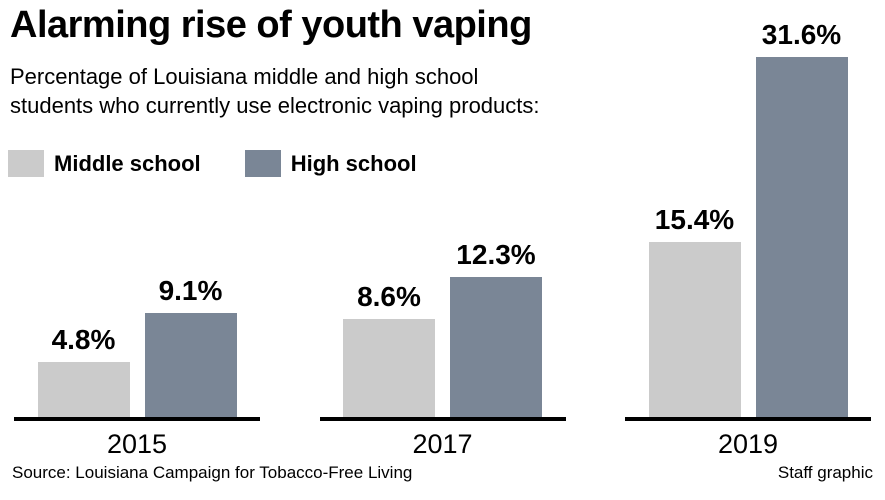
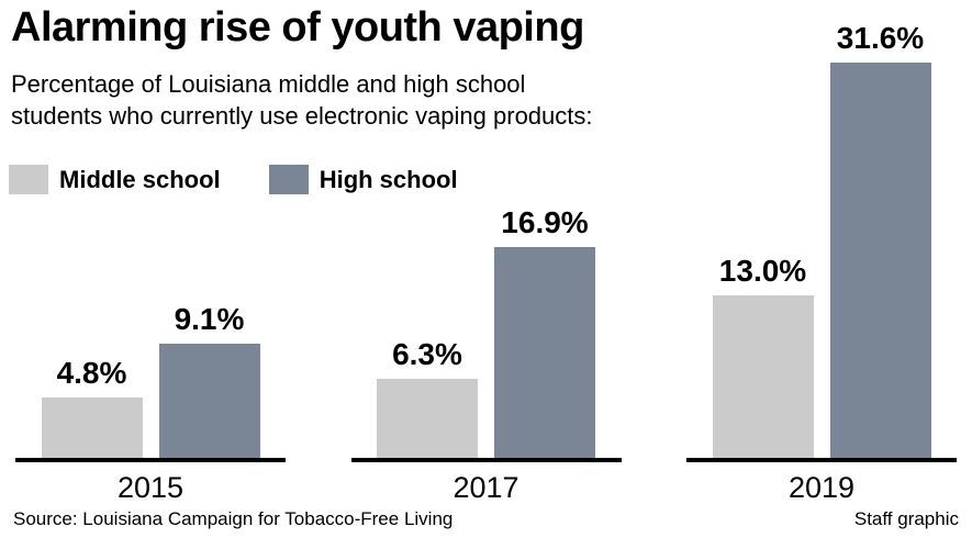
Middle school/2017: 8.6% -> 6.3%
High school/2017: 12.3% -> 16.9%
Middle school/2019: 15.4% -> 13.0%
